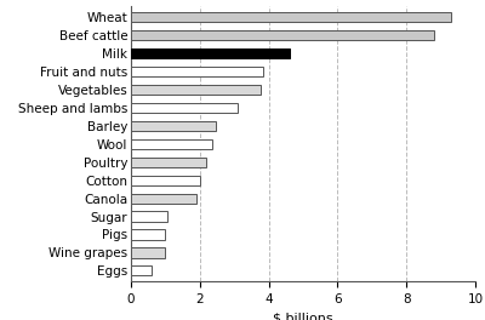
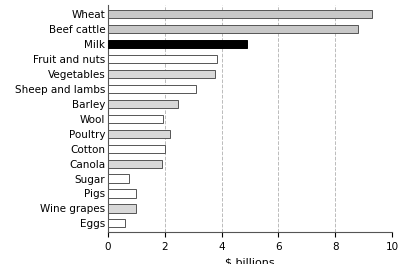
Milk: 4.60 -> 4.90
Wool: 2.35 -> 1.95
Sugar: 1.05 -> 0.75
